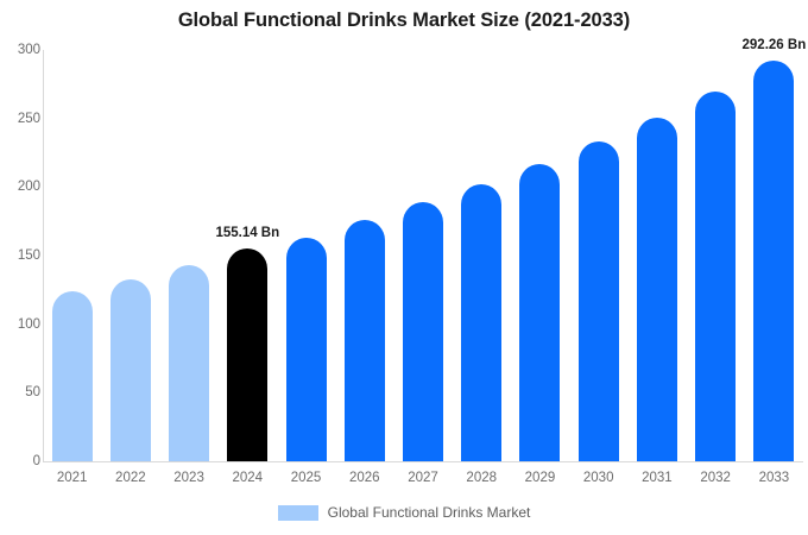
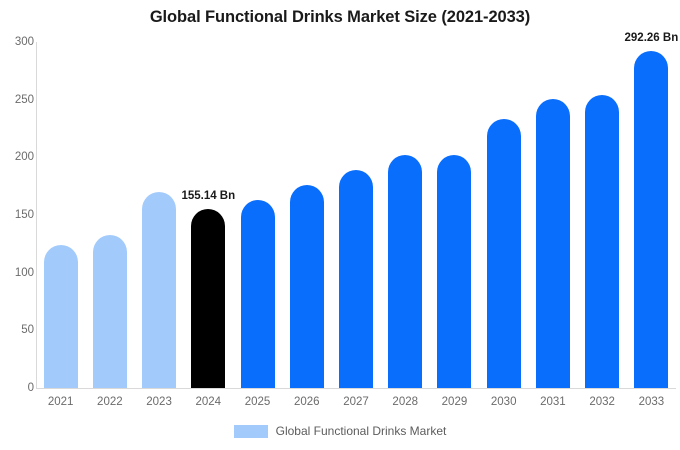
2023: 143 -> 170
2029: 216 -> 202
2032: 270 -> 254
